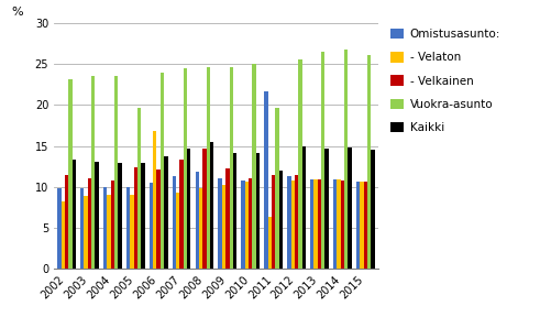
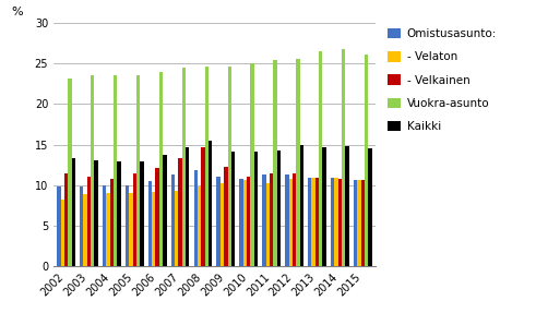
- Velkainen/2005: 12.4 -> 11.4
Vuokra-asunto/2005: 19.6 -> 23.5
- Velaton/2006: 16.8 -> 9.2
Omistusasunto:/2011: 21.6 -> 11.3
- Velaton/2011: 6.4 -> 10.2
Vuokra-asunto/2011: 19.6 -> 25.4
Kaikki/2011: 12.0 -> 14.3
